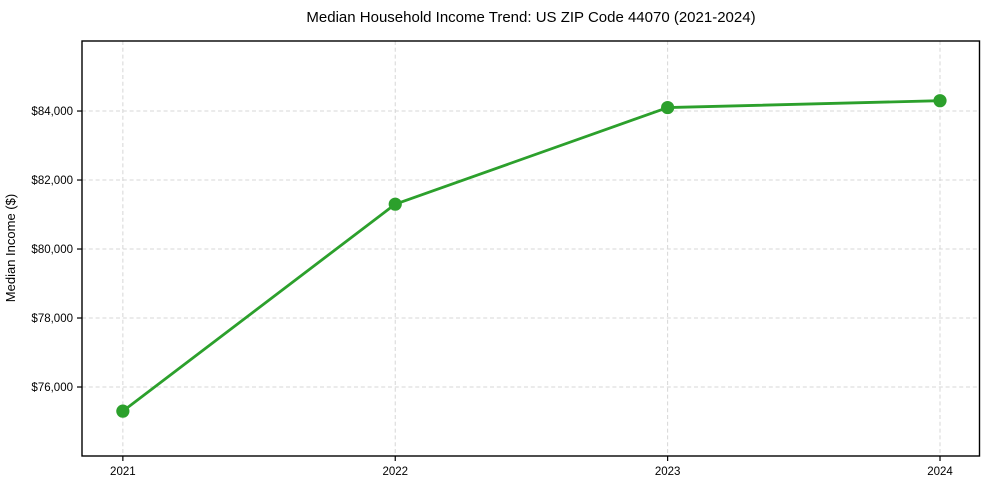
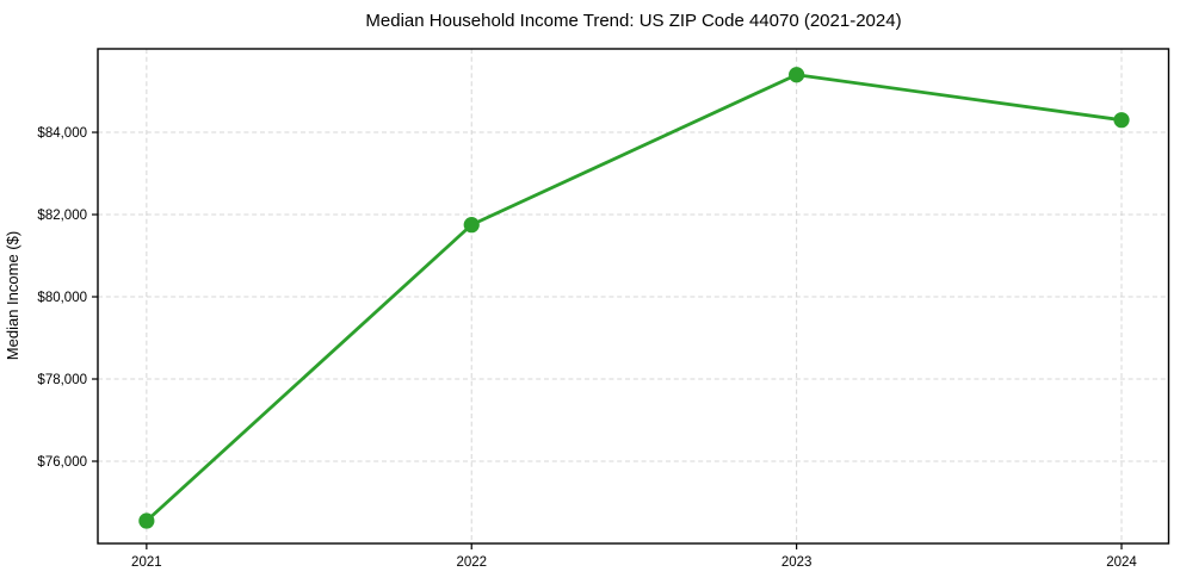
2021: $75300 -> $74600
2022: $81300 -> $81800
2023: $84100 -> $85400
